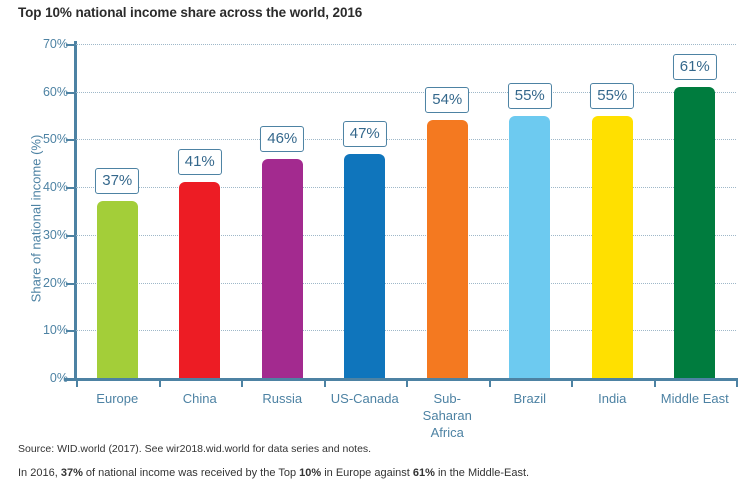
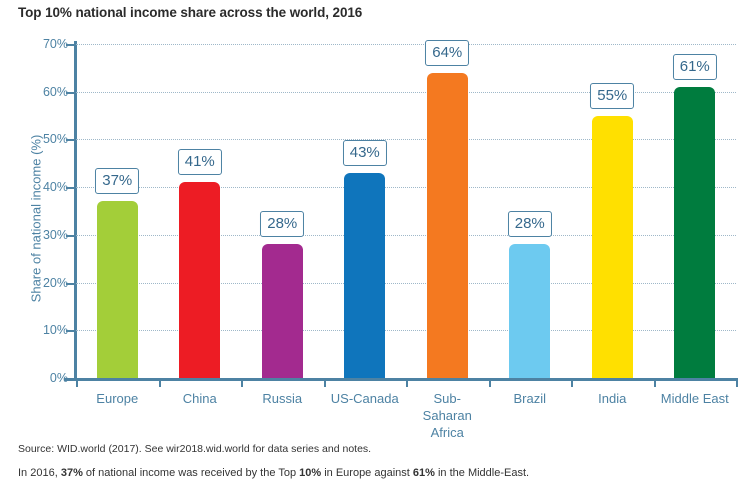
Russia: 46% -> 28%
US-Canada: 47% -> 43%
Sub-Saharan Africa: 54% -> 64%
Brazil: 55% -> 28%
